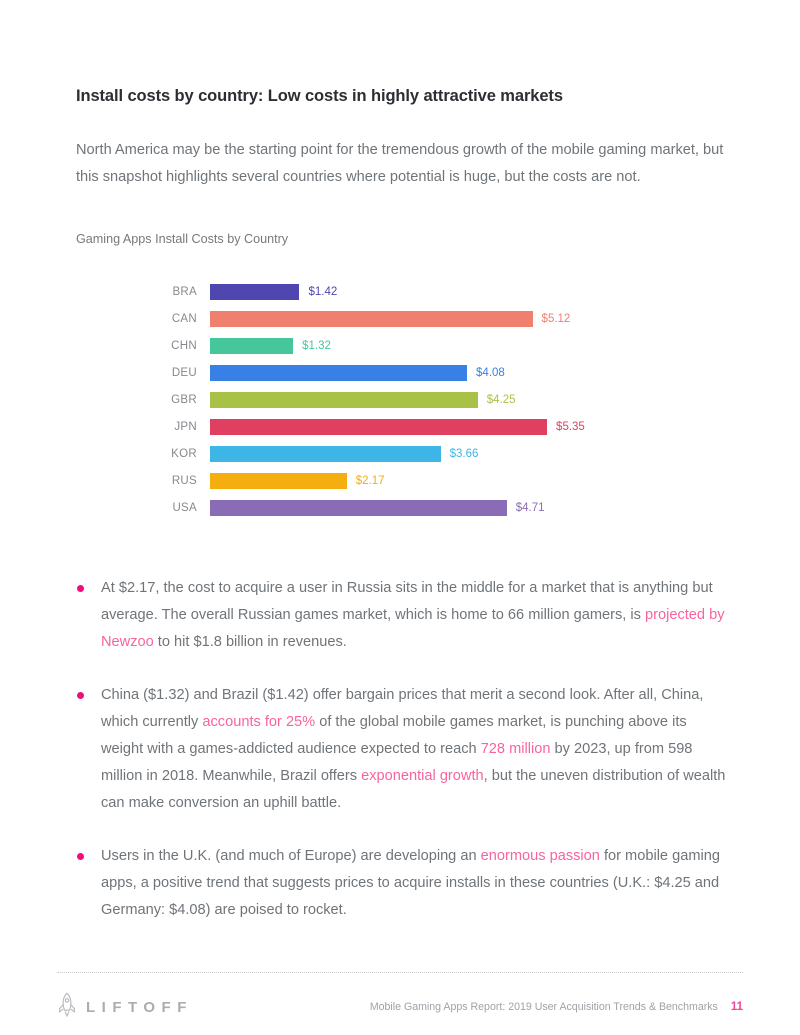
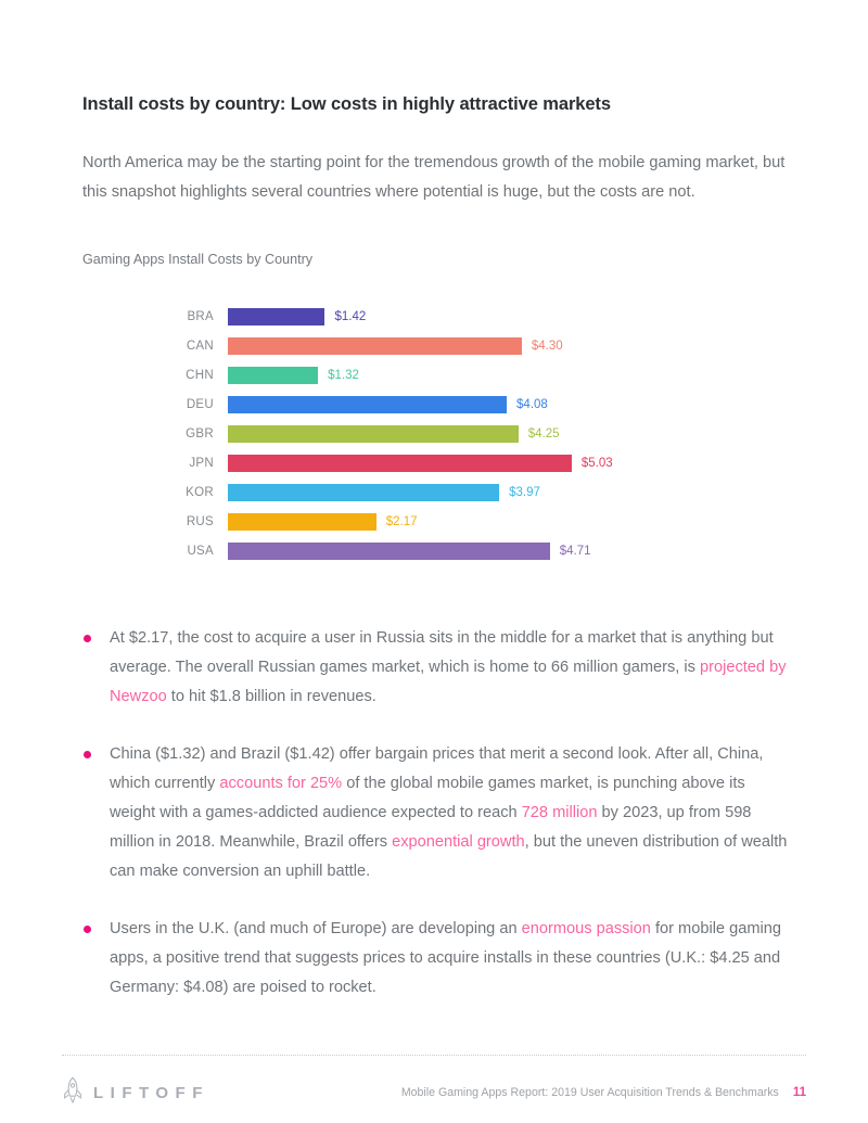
CAN: $5.12 -> $4.30
JPN: $5.35 -> $5.03
KOR: $3.66 -> $3.97
